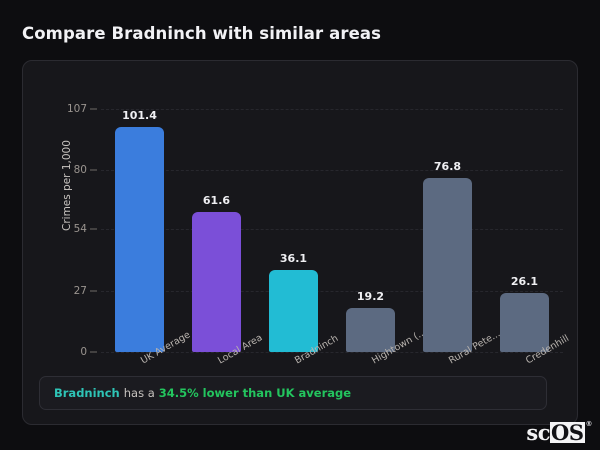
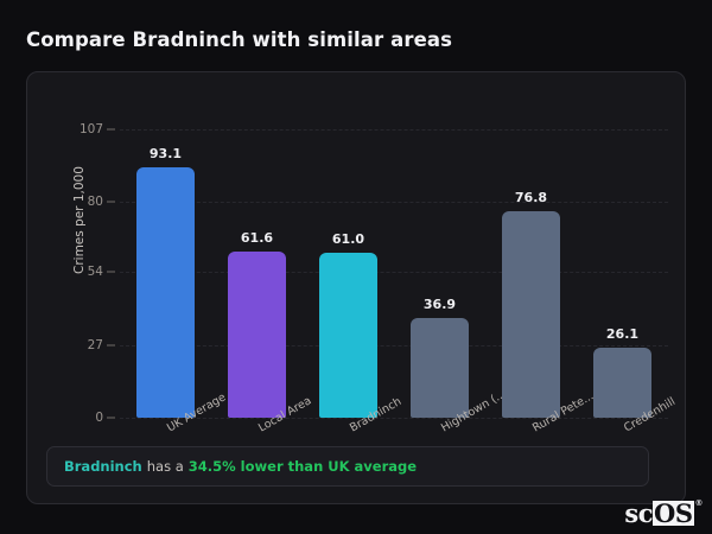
UK Average: 101.4 -> 93.1
Bradninch: 36.1 -> 61.0
Hightown (...: 19.2 -> 36.9
